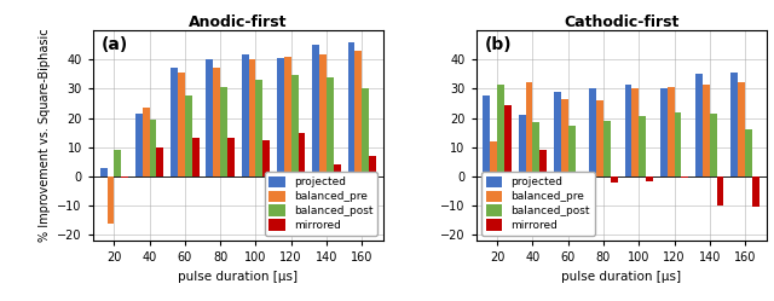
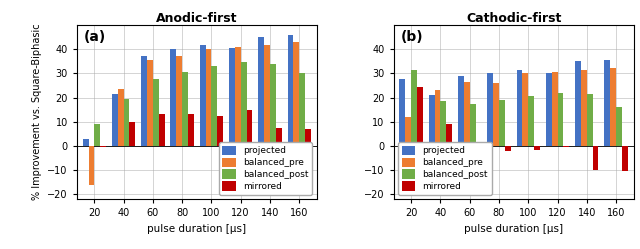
Anodic-first/mirrored/140: 4.0 -> 7.5
Cathodic-first/balanced_pre/40: 32.0 -> 23.0
